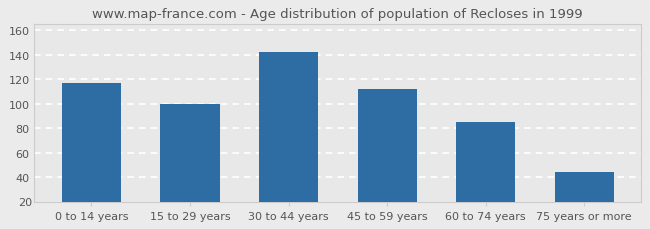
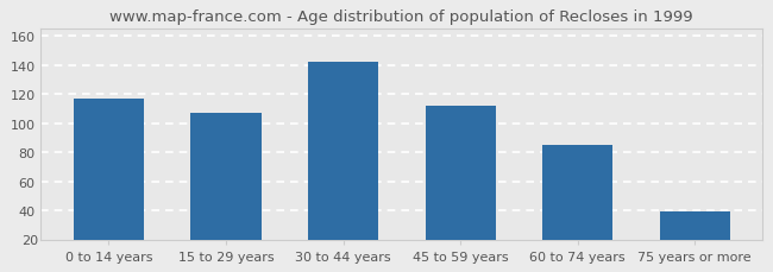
15 to 29 years: 100 -> 107
75 years or more: 44 -> 39
